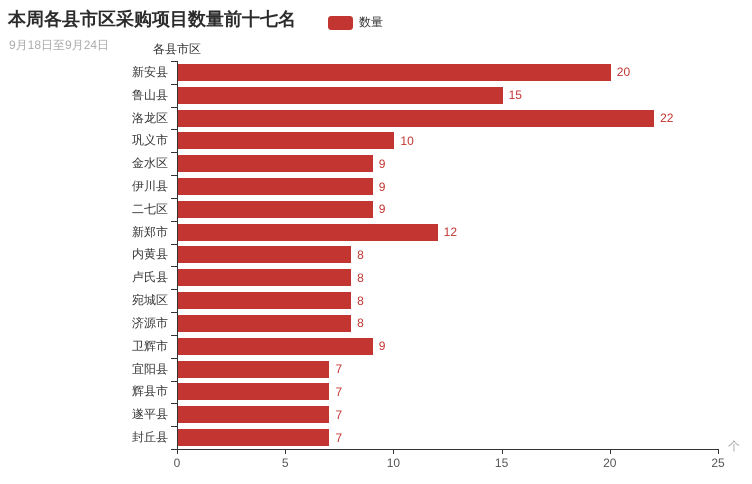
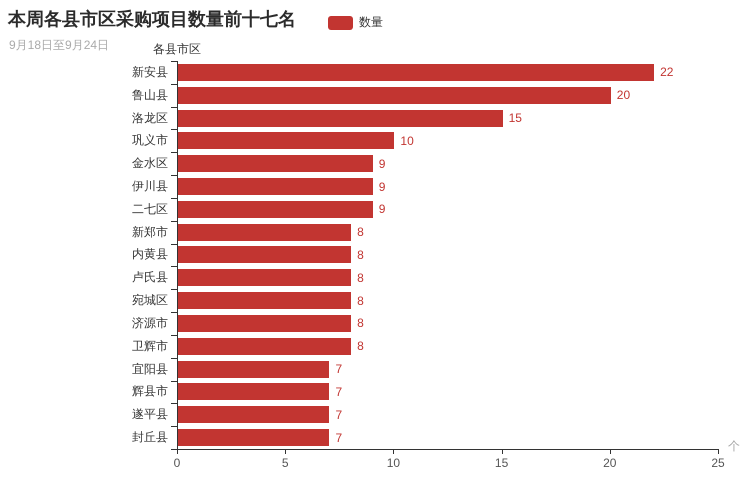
新安县: 20 -> 22
鲁山县: 15 -> 20
洛龙区: 22 -> 15
新郑市: 12 -> 8
卫辉市: 9 -> 8
